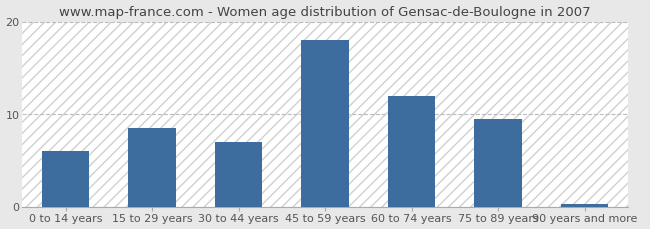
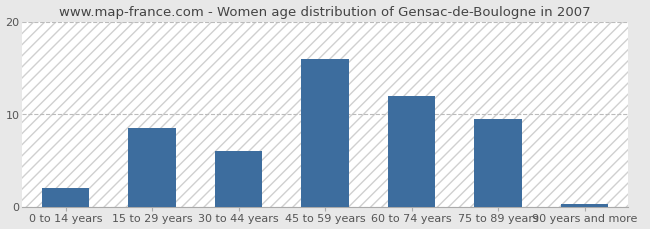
0 to 14 years: 6.0 -> 2.0
30 to 44 years: 7.0 -> 6.0
45 to 59 years: 18.0 -> 16.0
